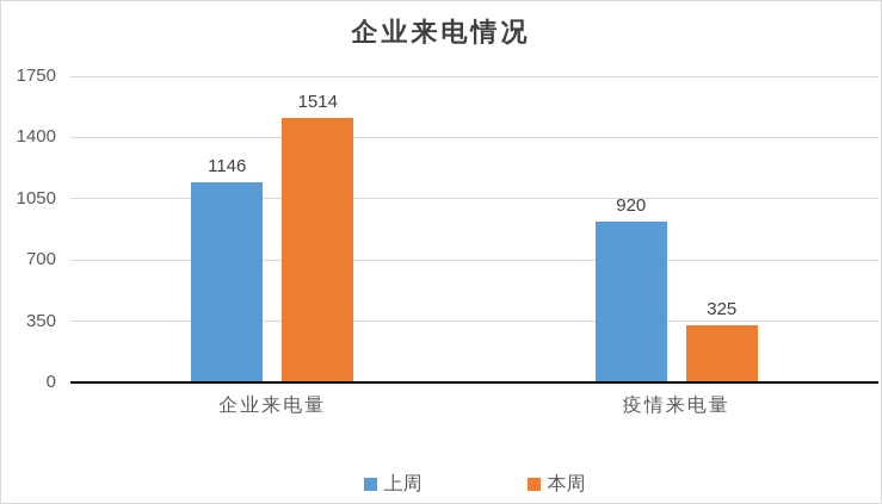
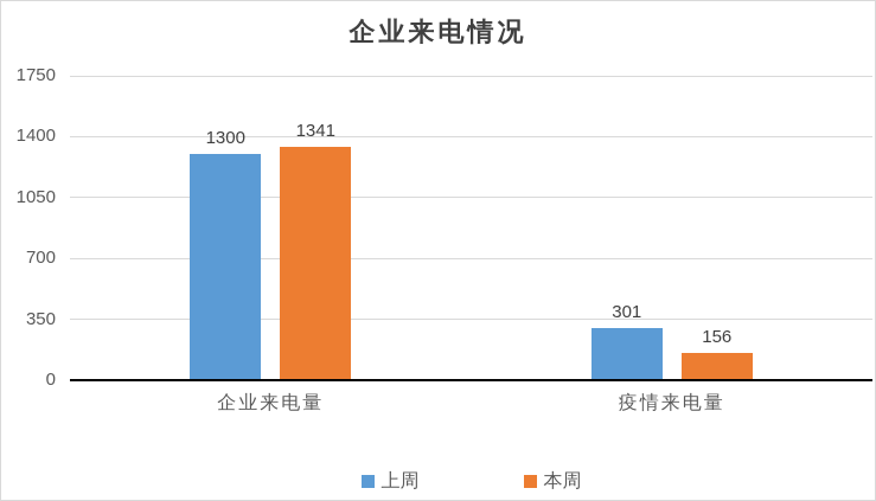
上周/企业来电量: 1146 -> 1300
本周/企业来电量: 1514 -> 1341
上周/疫情来电量: 920 -> 301
本周/疫情来电量: 325 -> 156
